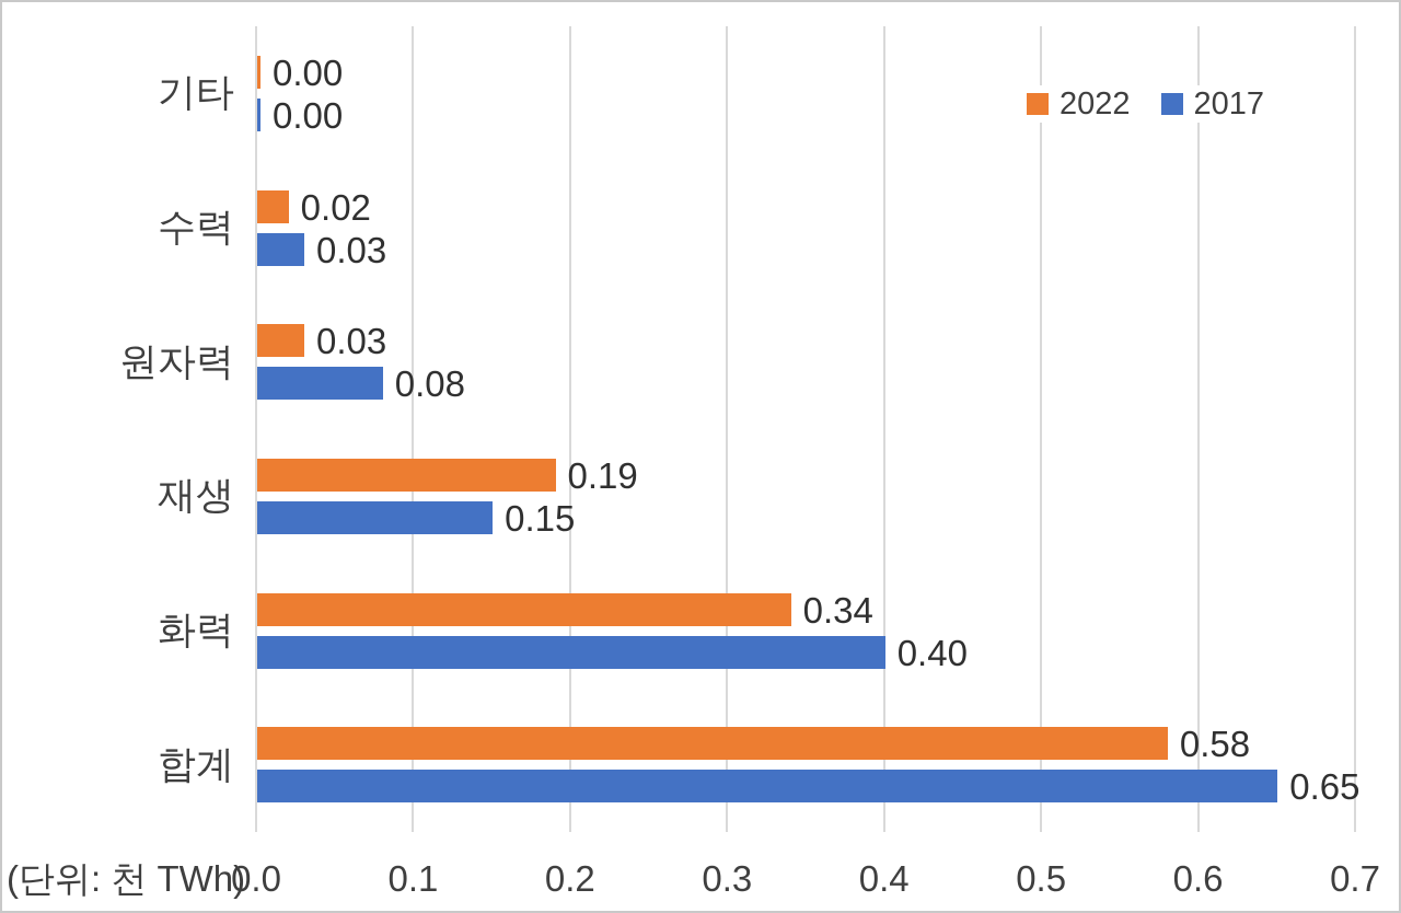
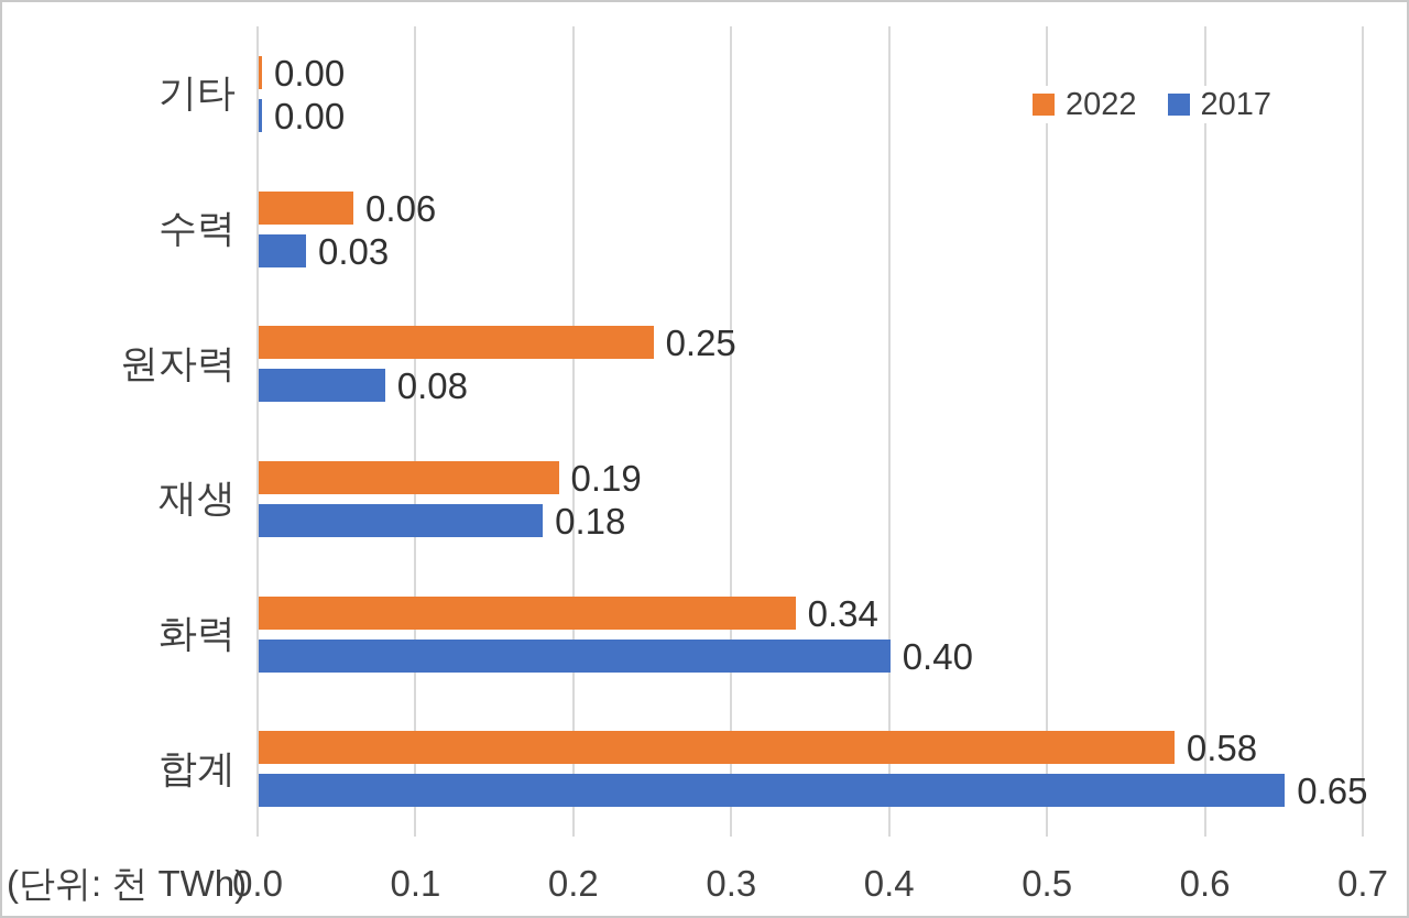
2022/수력: 0.02 -> 0.06
2022/원자력: 0.03 -> 0.25
2017/재생: 0.15 -> 0.18
